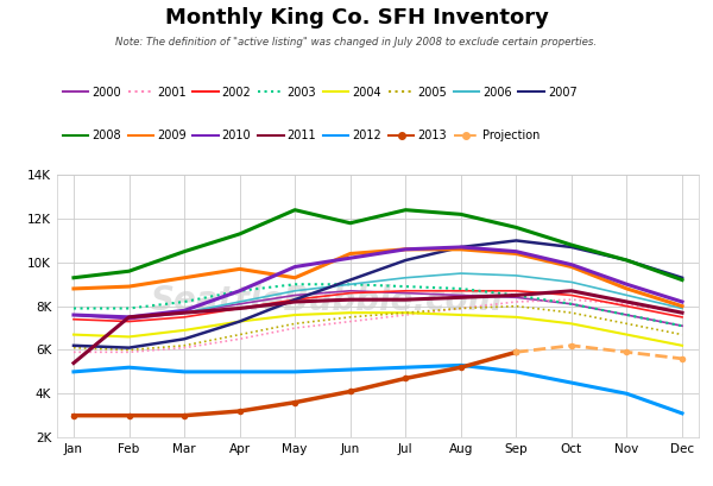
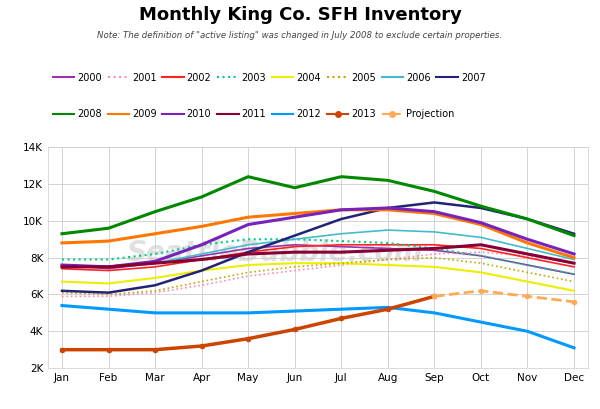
2011/Jan: 5.4K -> 7.5K
2012/Jan: 5.0K -> 5.4K
2009/May: 9.3K -> 10.2K
